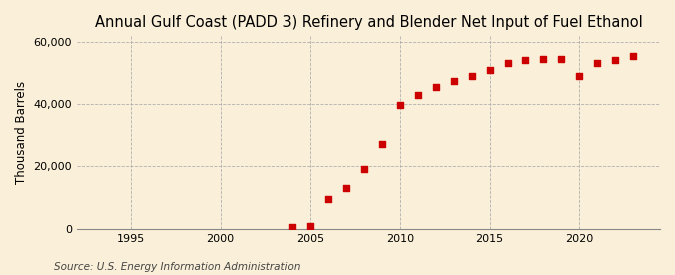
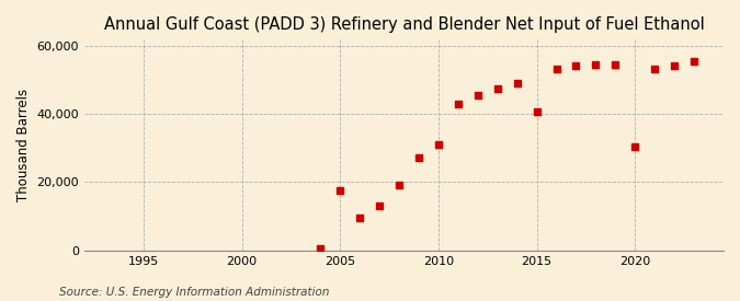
2005: 700 -> 17,500
2010: 39,500 -> 31,000
2015: 51,000 -> 40,500
2020: 49,000 -> 30,500
